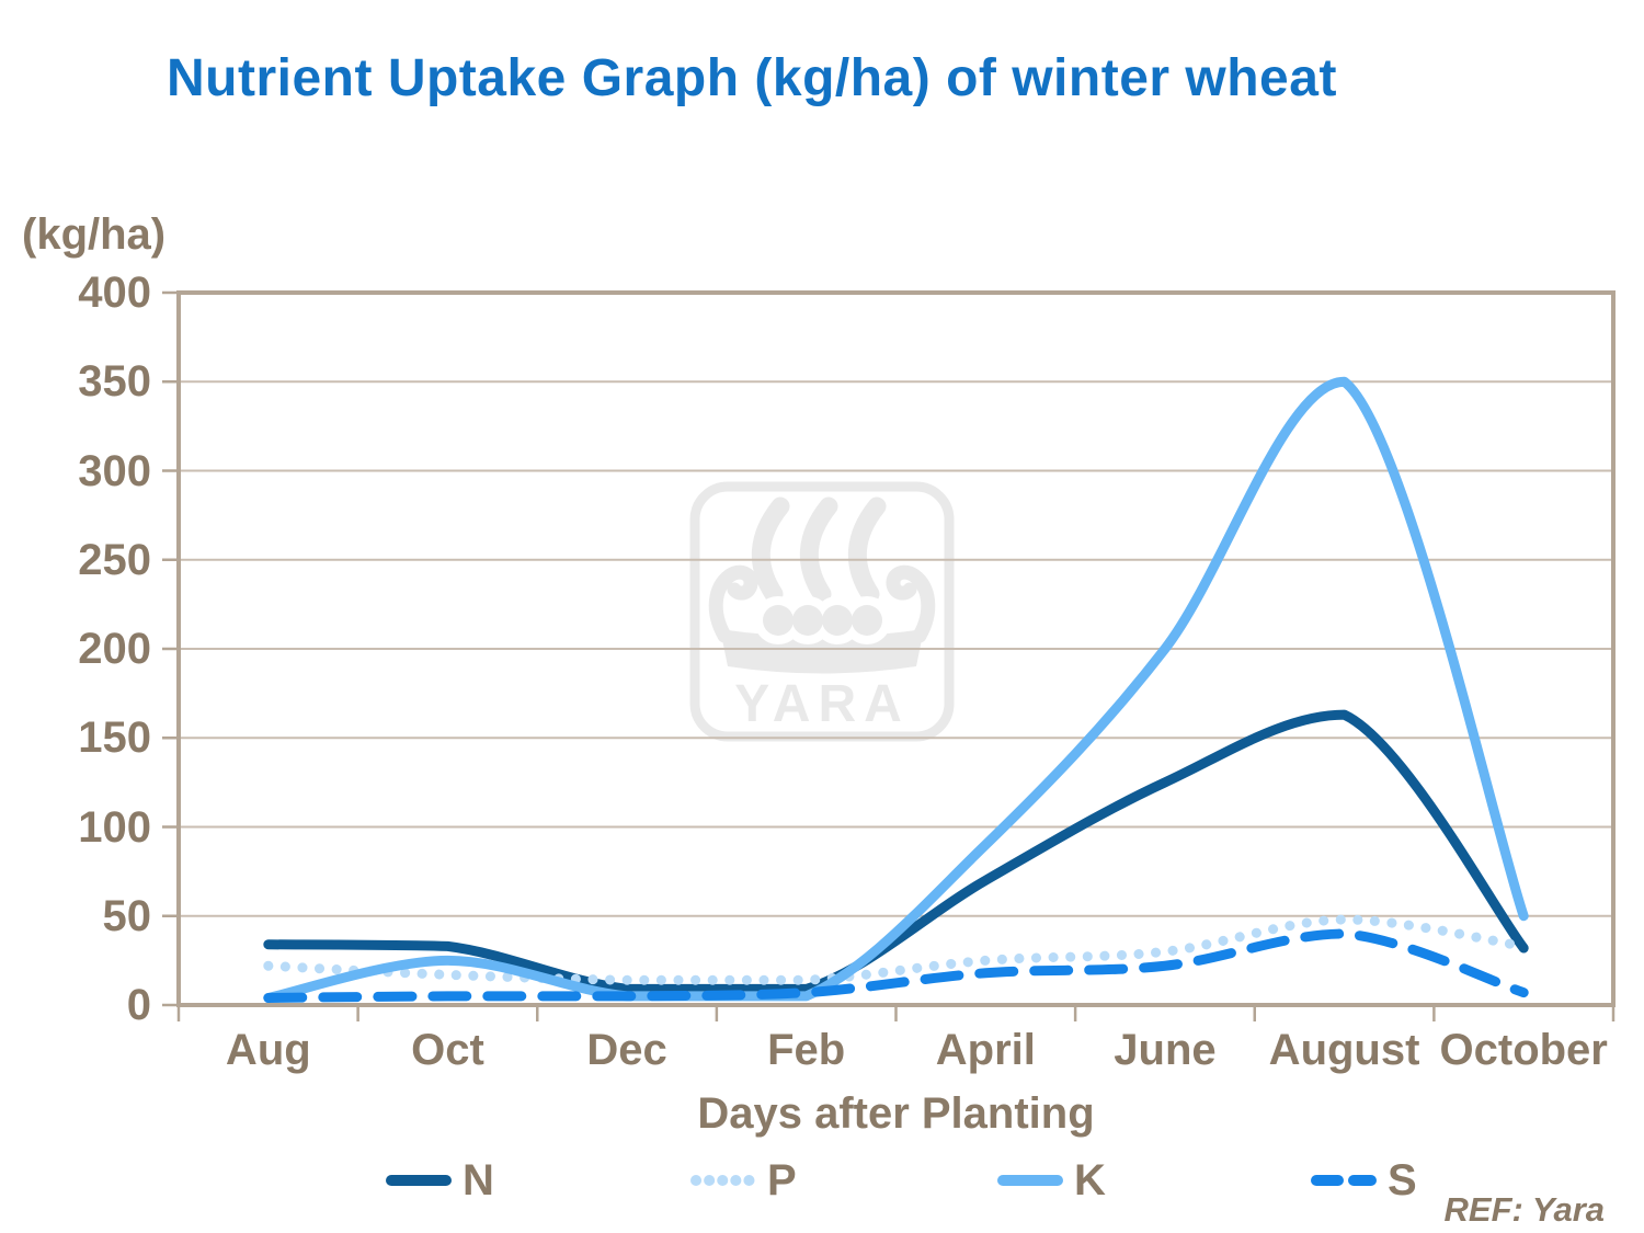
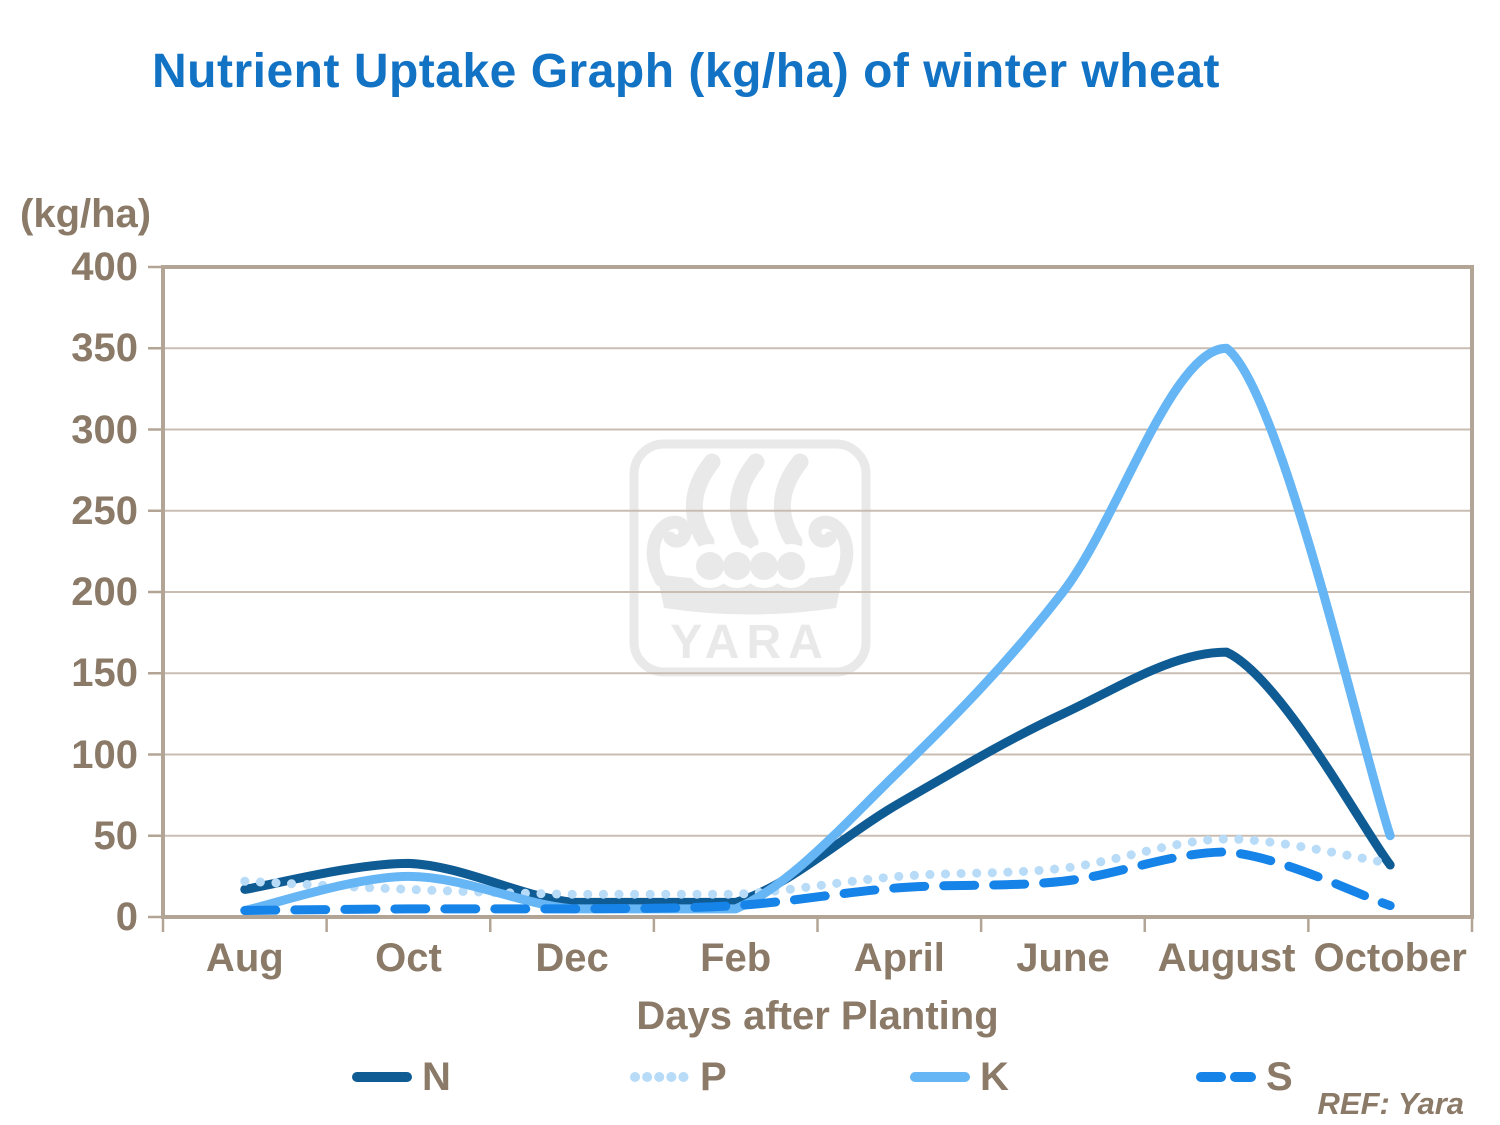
N/Aug: 34 -> 17
